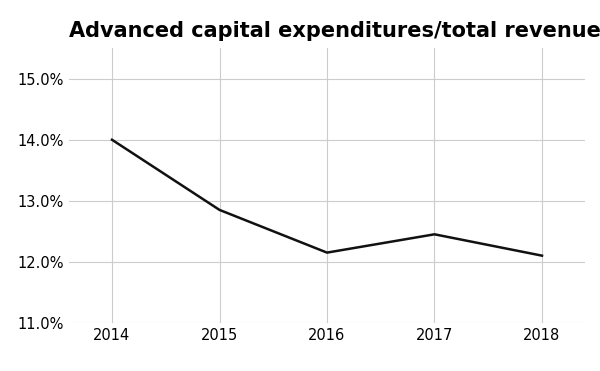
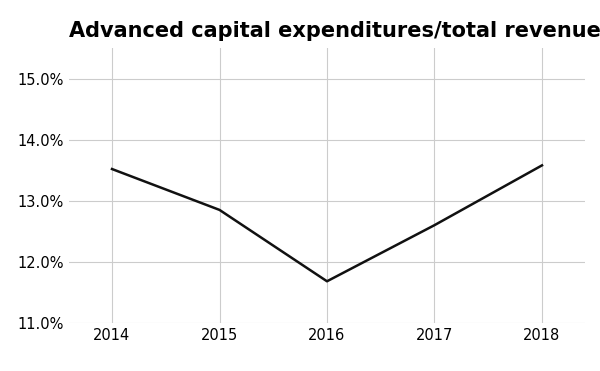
2014: 14.00% -> 13.52%
2016: 12.15% -> 11.68%
2017: 12.45% -> 12.60%
2018: 12.10% -> 13.58%
